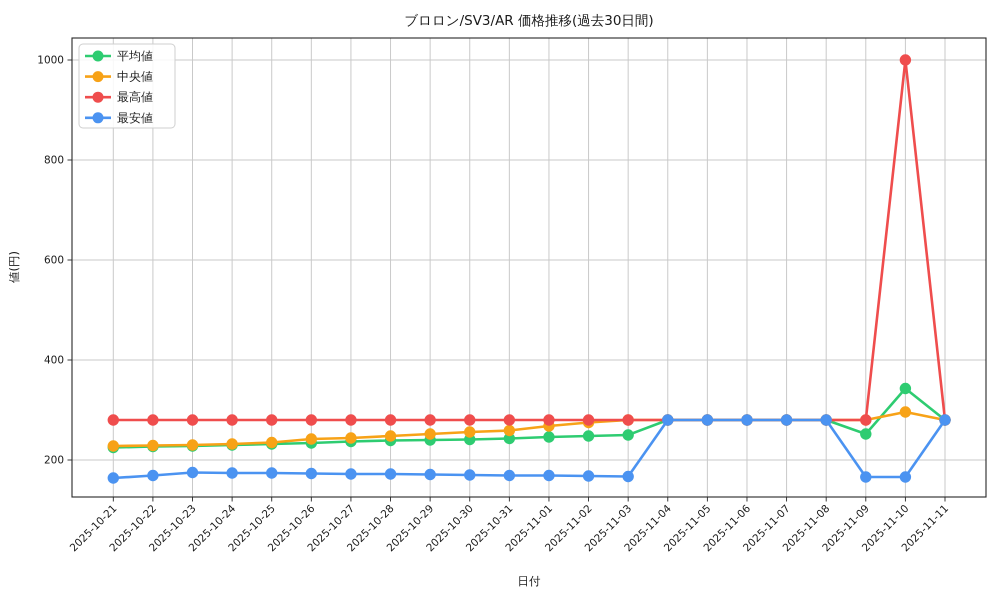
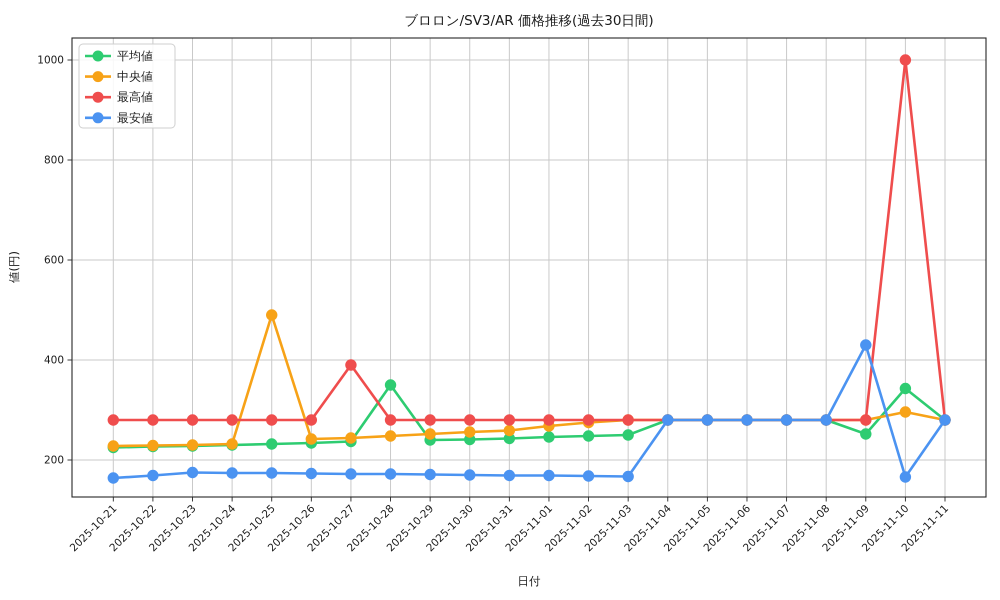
中央値/2025-10-25: 240 -> 490
最高値/2025-10-27: 280 -> 390
平均値/2025-10-28: 240 -> 350
最安値/2025-11-09: 170 -> 430
